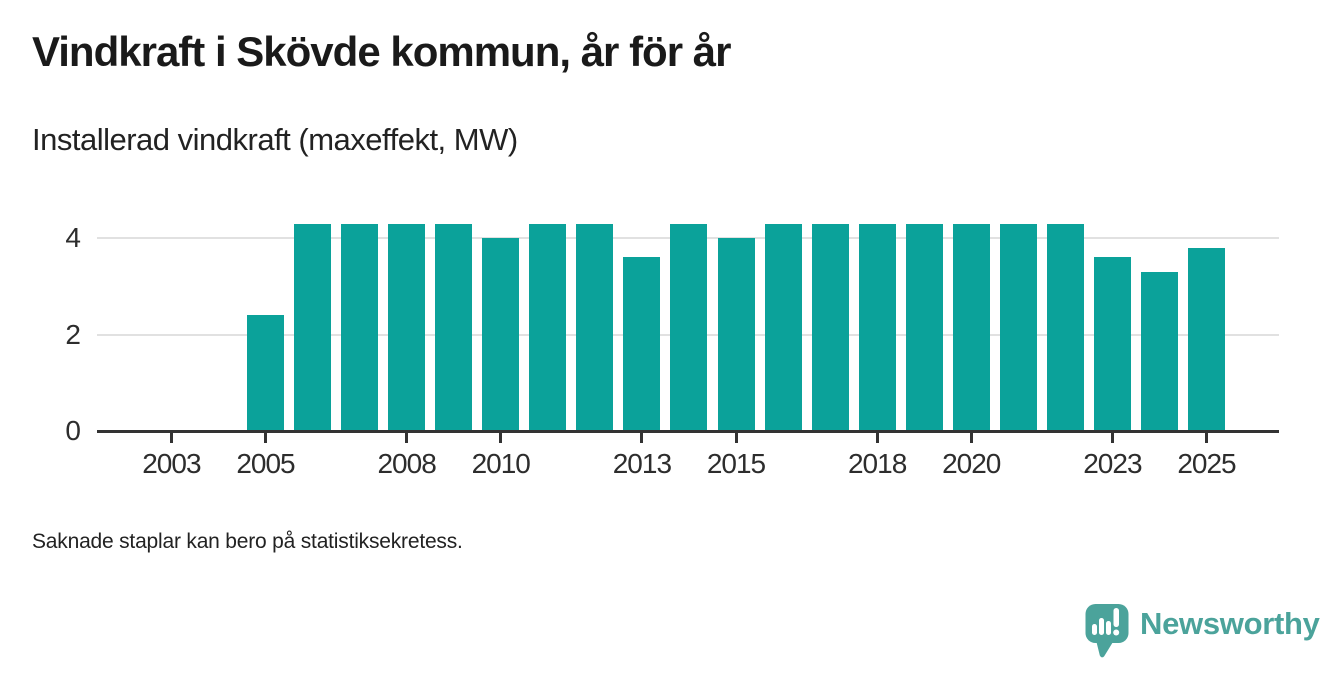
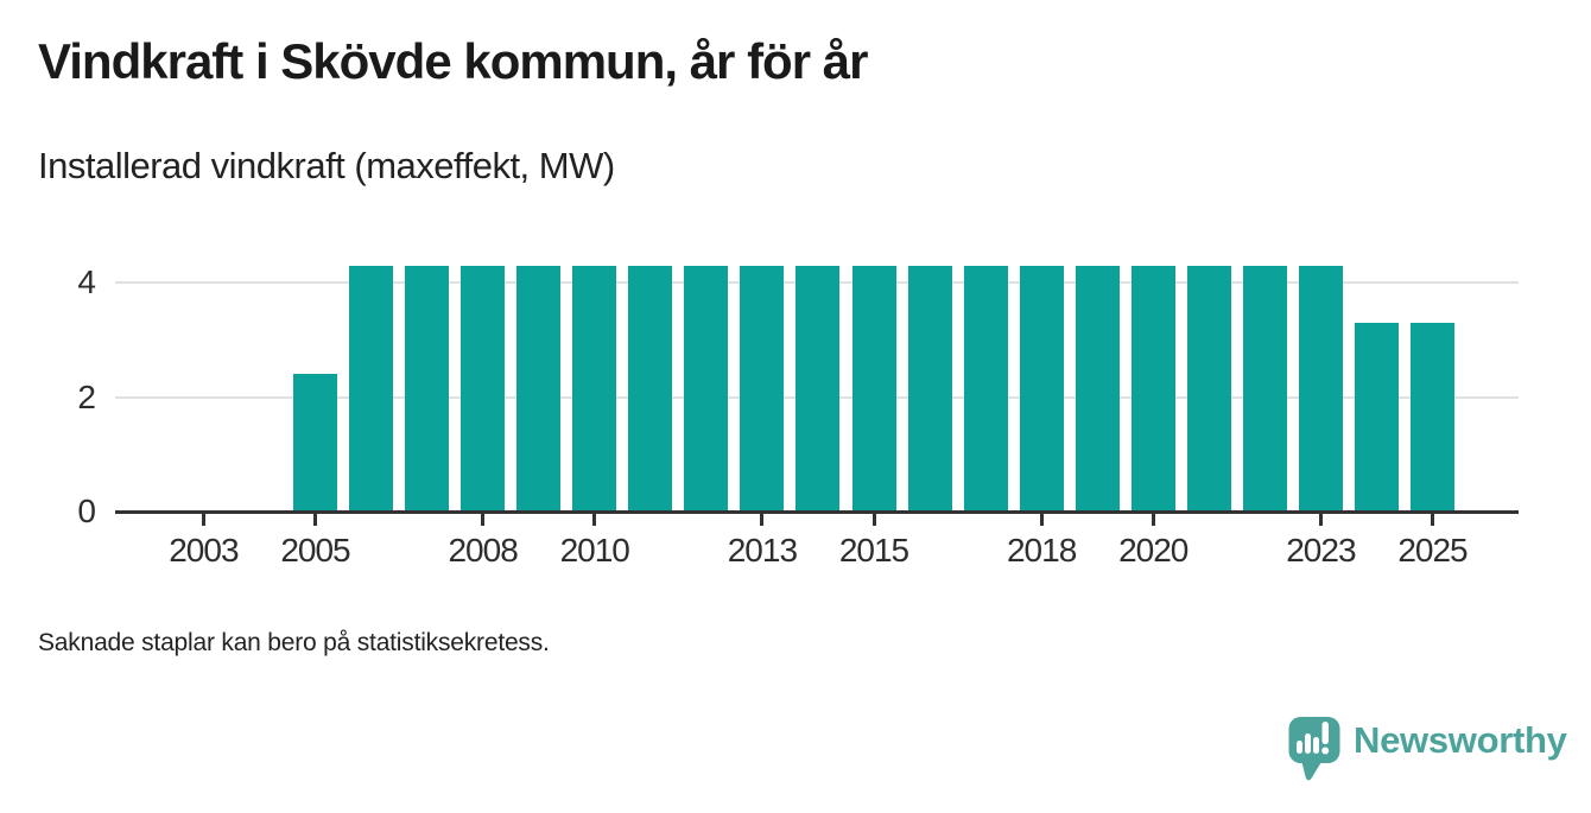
2010: 4.0 -> 4.3
2013: 3.6 -> 4.3
2015: 4.0 -> 4.3
2023: 3.6 -> 4.3
2025: 3.8 -> 3.3
